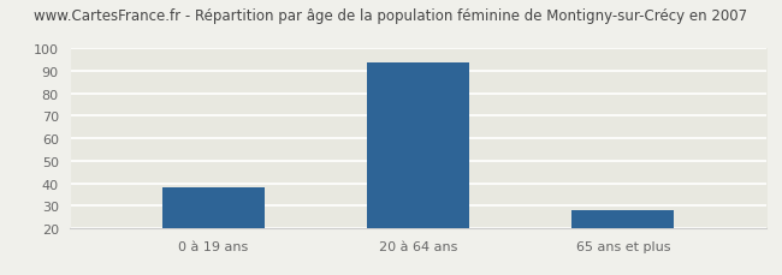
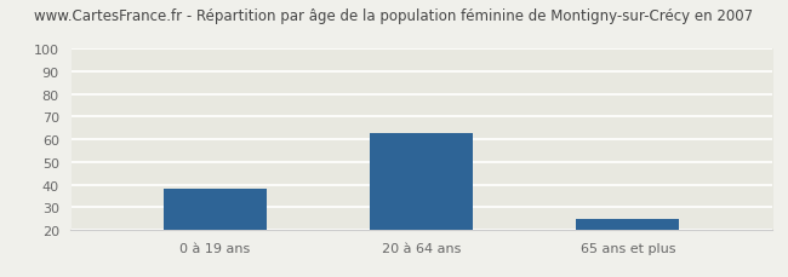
20 à 64 ans: 94 -> 63
65 ans et plus: 28 -> 25
